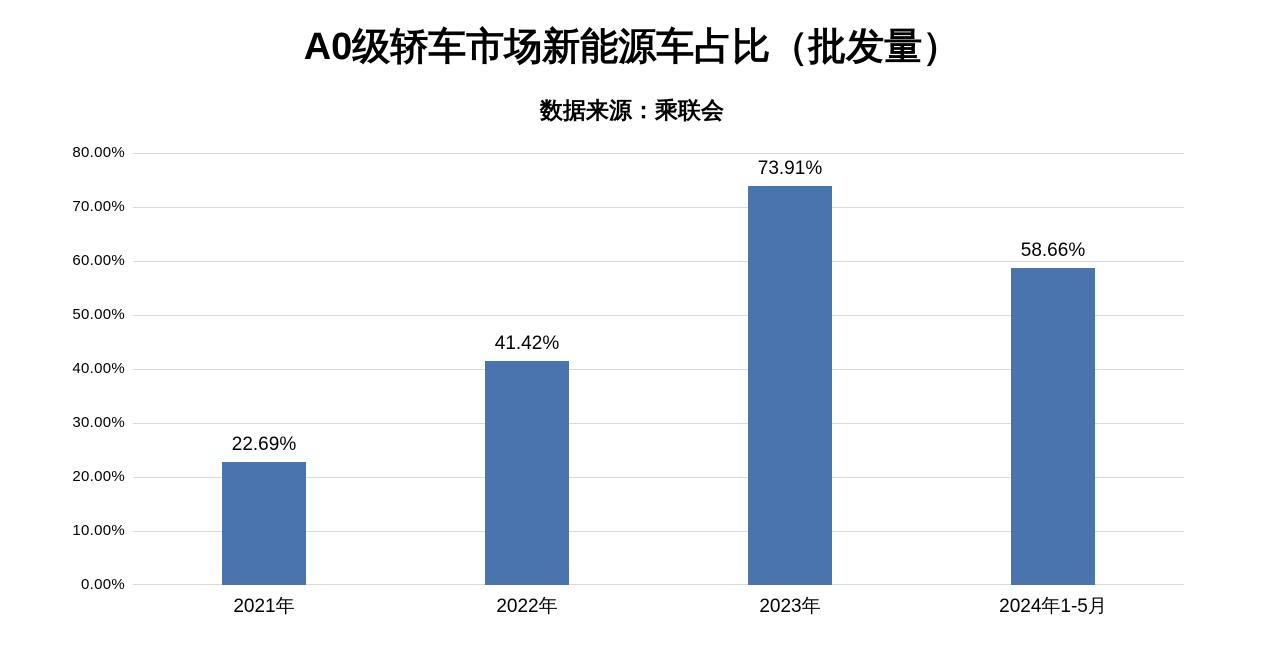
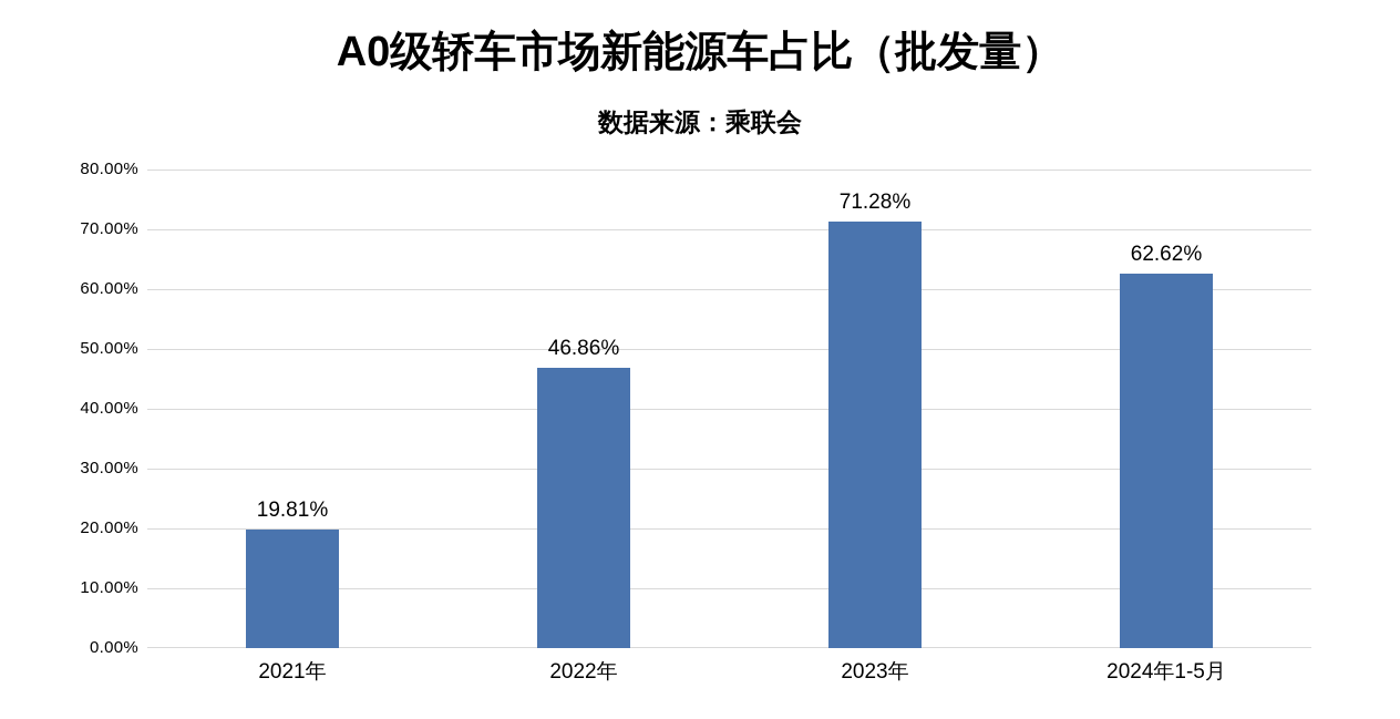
2021年: 22.69% -> 19.81%
2022年: 41.42% -> 46.86%
2023年: 73.91% -> 71.28%
2024年1-5月: 58.66% -> 62.62%
